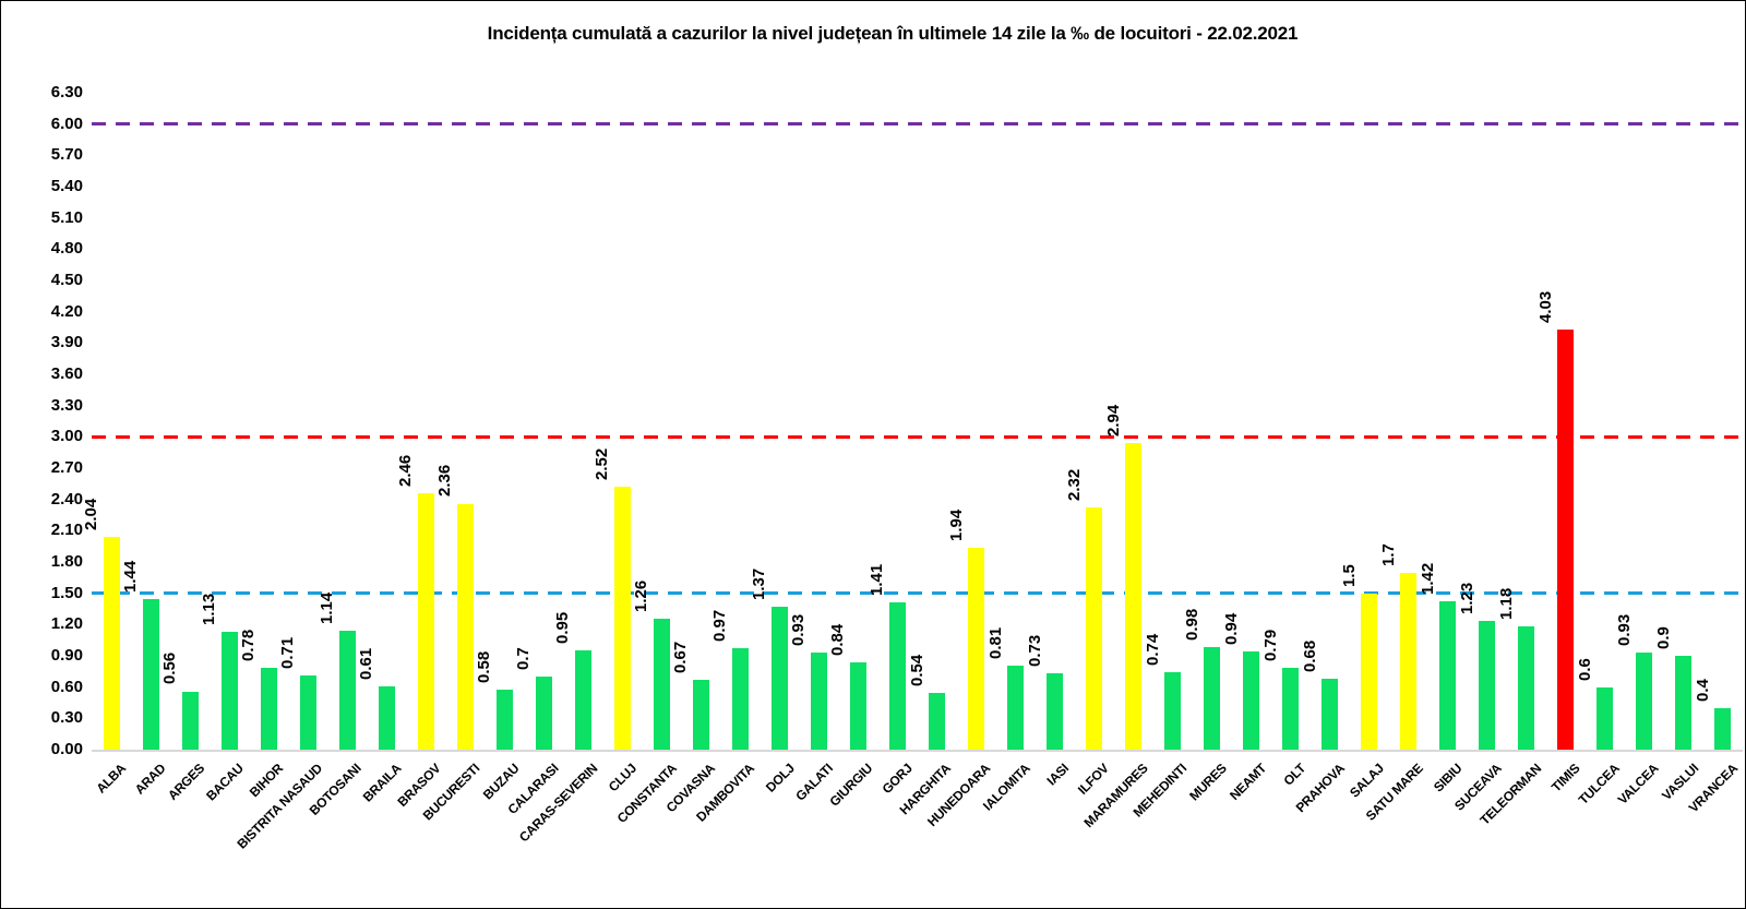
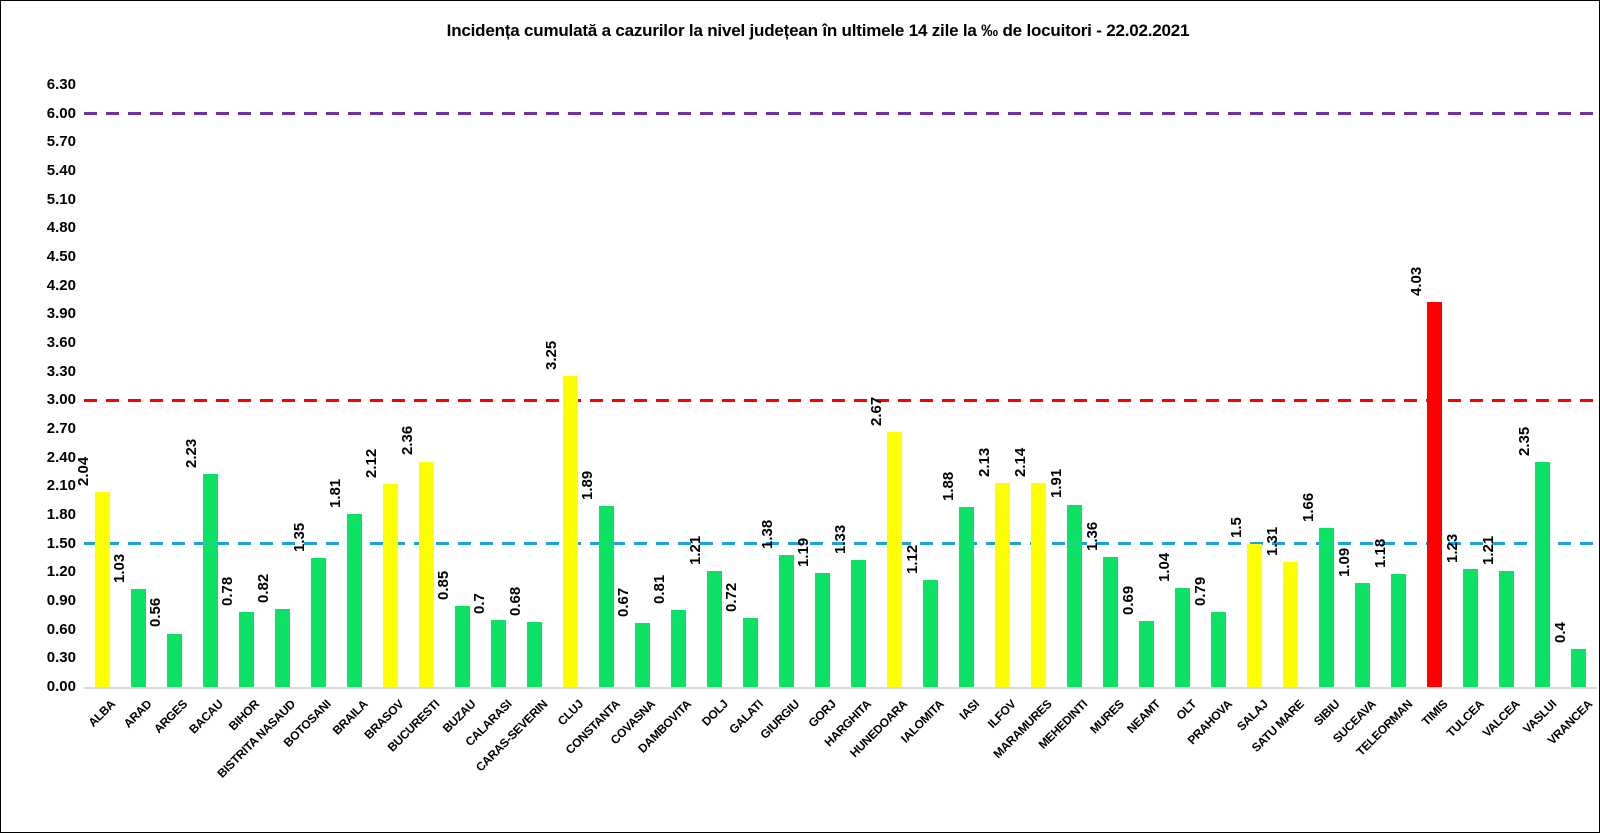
ARAD: 1.44 -> 1.03
BACAU: 1.13 -> 2.23
BISTRITA NASAUD: 0.71 -> 0.82
BOTOSANI: 1.14 -> 1.35
BRAILA: 0.61 -> 1.81
BRASOV: 2.46 -> 2.12
BUZAU: 0.58 -> 0.85
CARAS-SEVERIN: 0.95 -> 0.68
CLUJ: 2.52 -> 3.25
CONSTANTA: 1.26 -> 1.89
DAMBOVITA: 0.97 -> 0.81
DOLJ: 1.37 -> 1.21
GALATI: 0.93 -> 0.72
GIURGIU: 0.84 -> 1.38
GORJ: 1.41 -> 1.19
HARGHITA: 0.54 -> 1.33
HUNEDOARA: 1.94 -> 2.67
IALOMITA: 0.81 -> 1.12
IASI: 0.73 -> 1.88
ILFOV: 2.32 -> 2.13
MARAMURES: 2.94 -> 2.14
MEHEDINTI: 0.74 -> 1.91
MURES: 0.98 -> 1.36
NEAMT: 0.94 -> 0.69
OLT: 0.79 -> 1.04
PRAHOVA: 0.68 -> 0.79
SATU MARE: 1.7 -> 1.31
SIBIU: 1.42 -> 1.66
SUCEAVA: 1.23 -> 1.09
TULCEA: 0.6 -> 1.23
VALCEA: 0.93 -> 1.21
VASLUI: 0.9 -> 2.35
